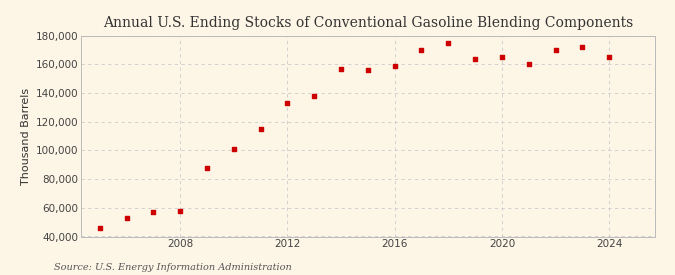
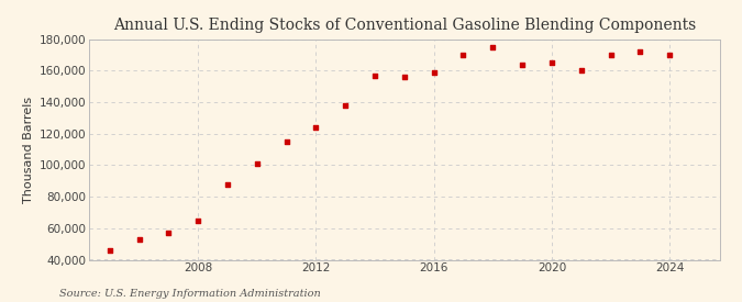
2008: 58,000 -> 65,000
2012: 133,000 -> 124,000
2024: 165,000 -> 170,000
